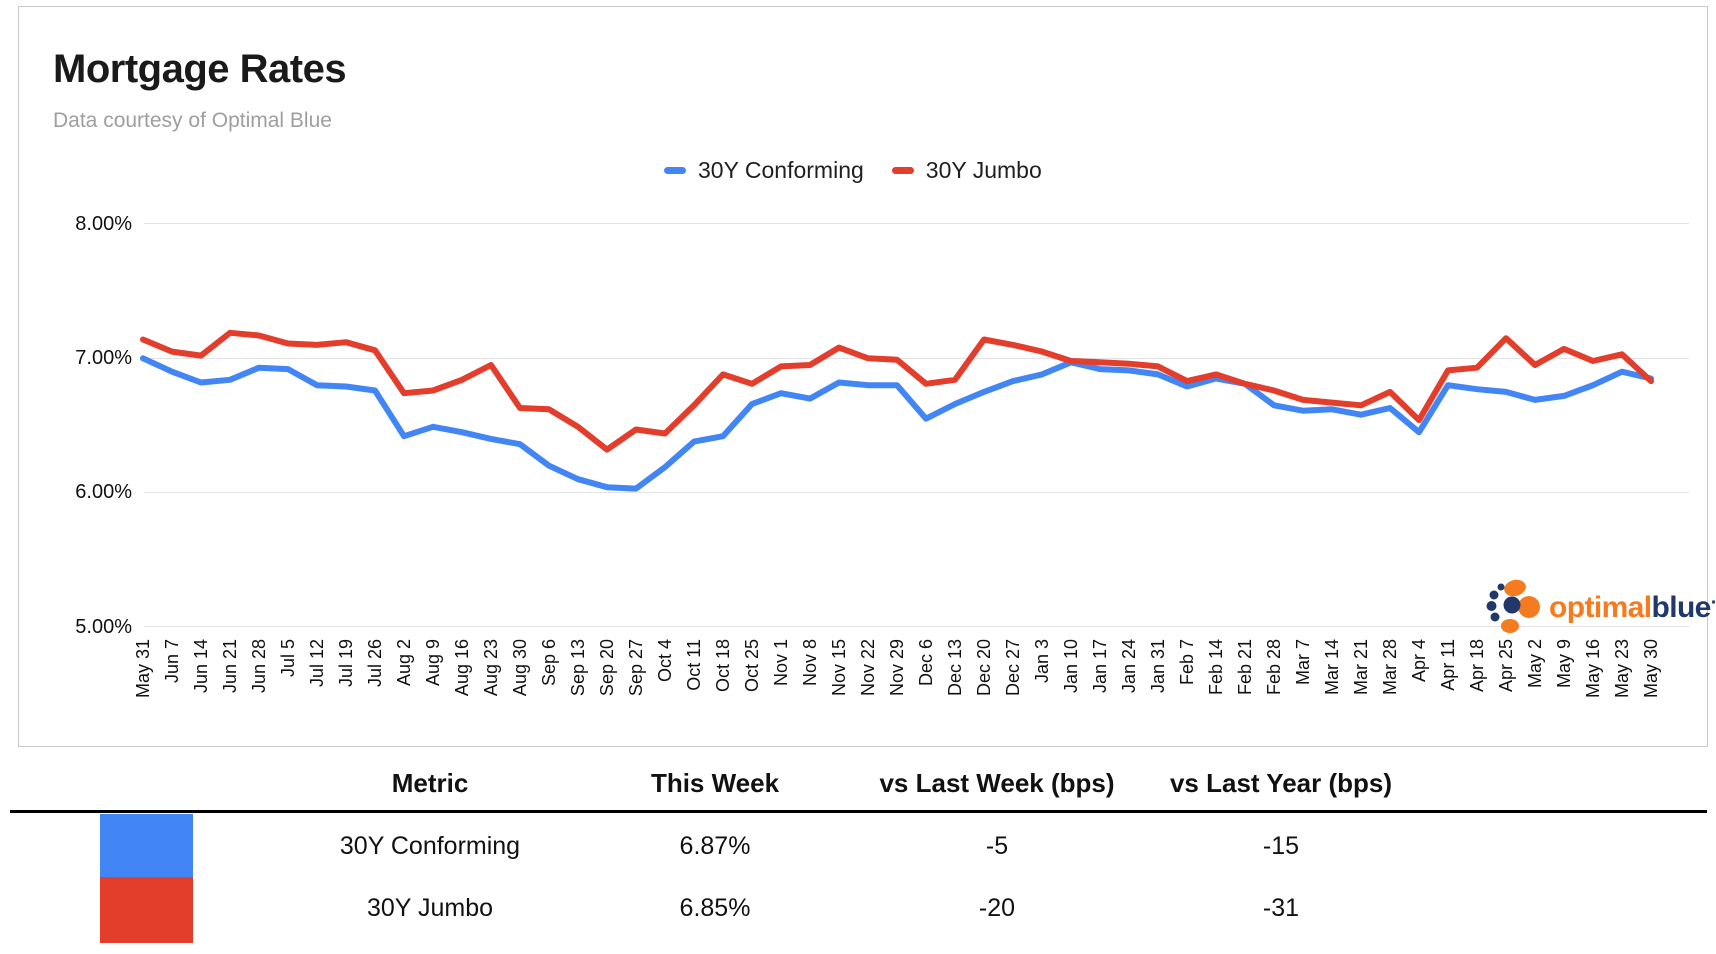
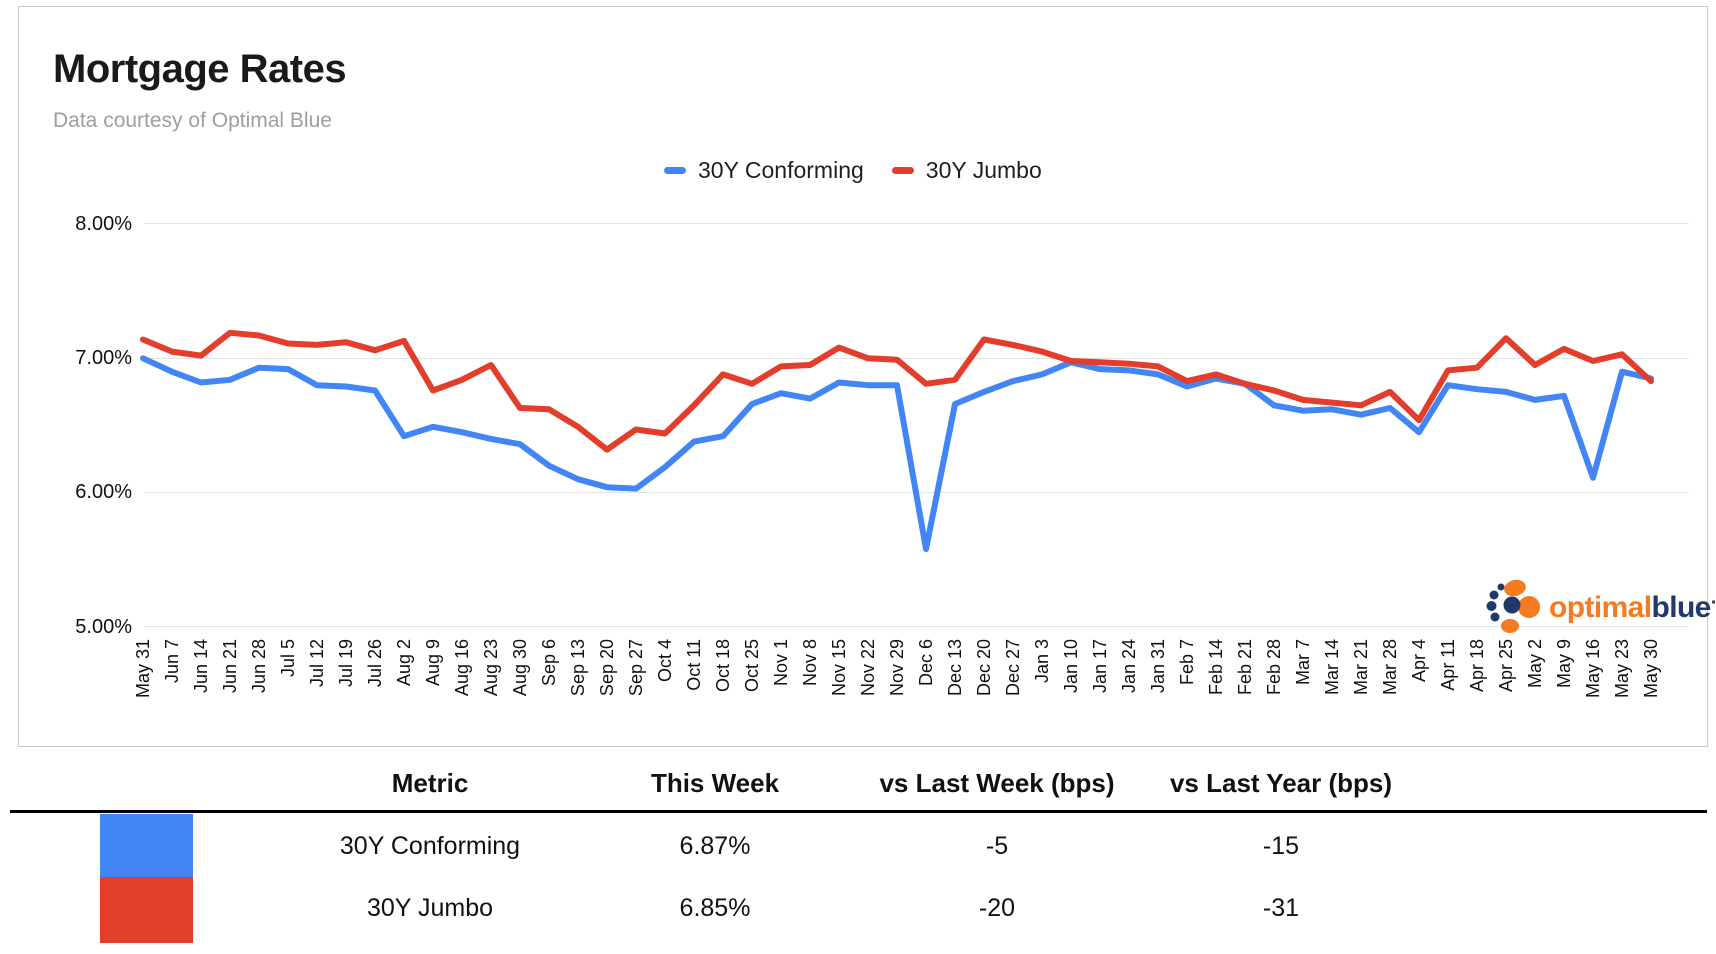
30Y Jumbo/Aug 2: 6.76% -> 7.15%
30Y Conforming/Dec 6: 6.57% -> 5.60%
30Y Conforming/May 16: 6.82% -> 6.13%
